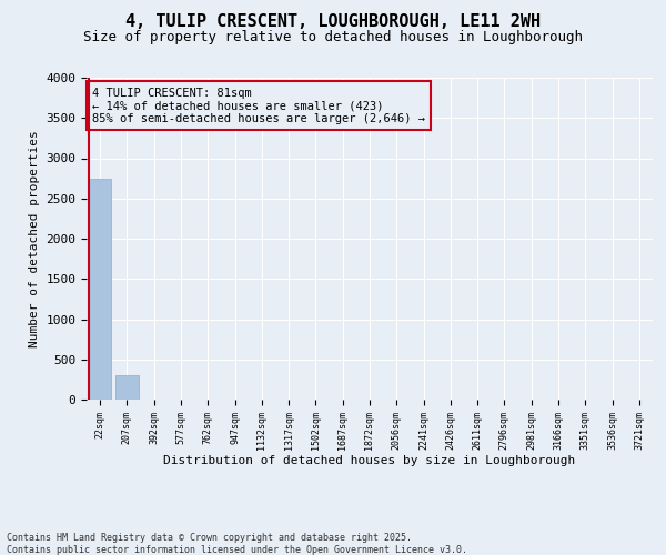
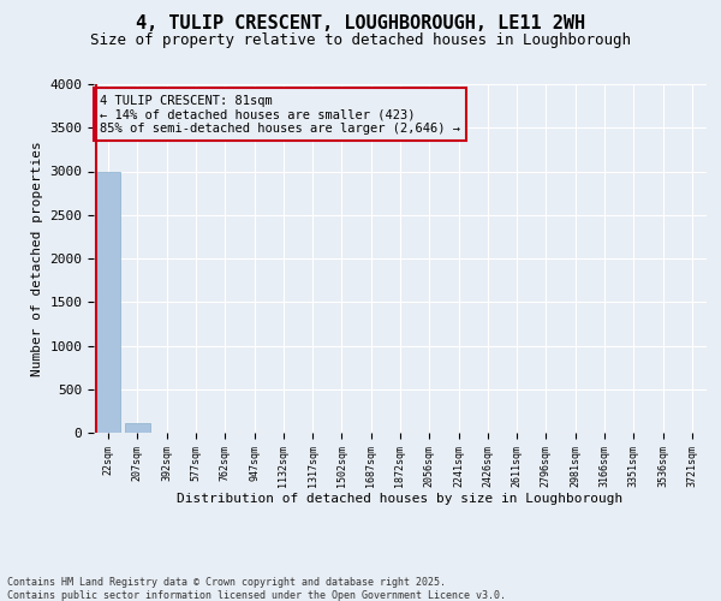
22sqm: 2740 -> 3000
207sqm: 300 -> 110
